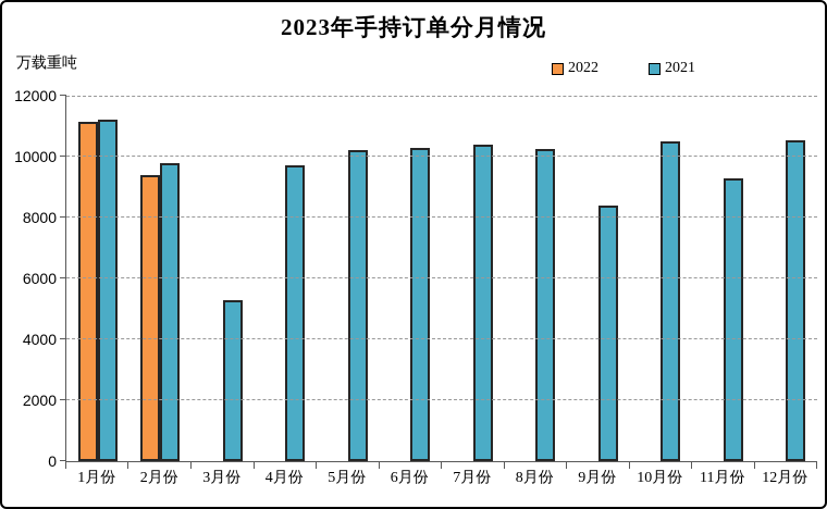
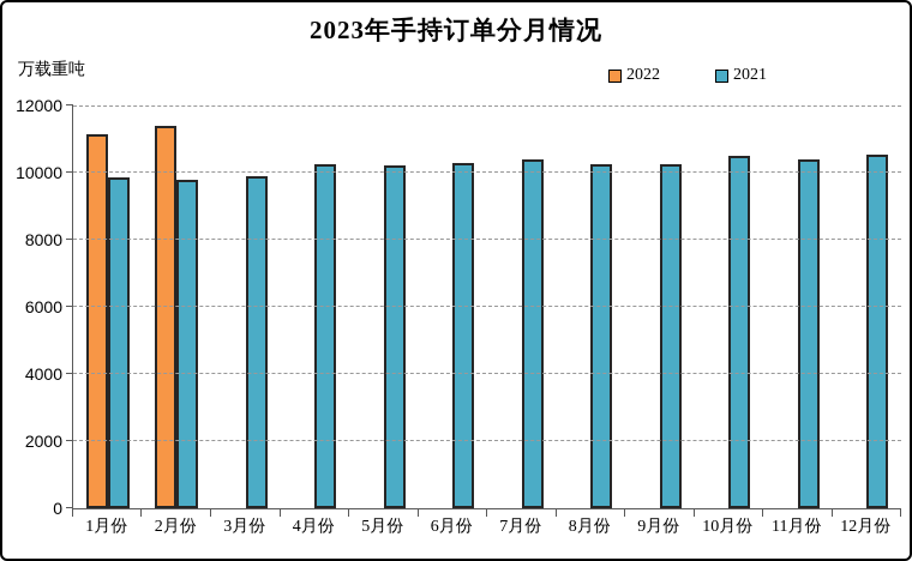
2021/1月份: 11200 -> 9800
2022/2月份: 9400 -> 11400
2021/3月份: 5300 -> 9900
2021/4月份: 9700 -> 10200
2021/9月份: 8400 -> 10200
2021/11月份: 9300 -> 10400
